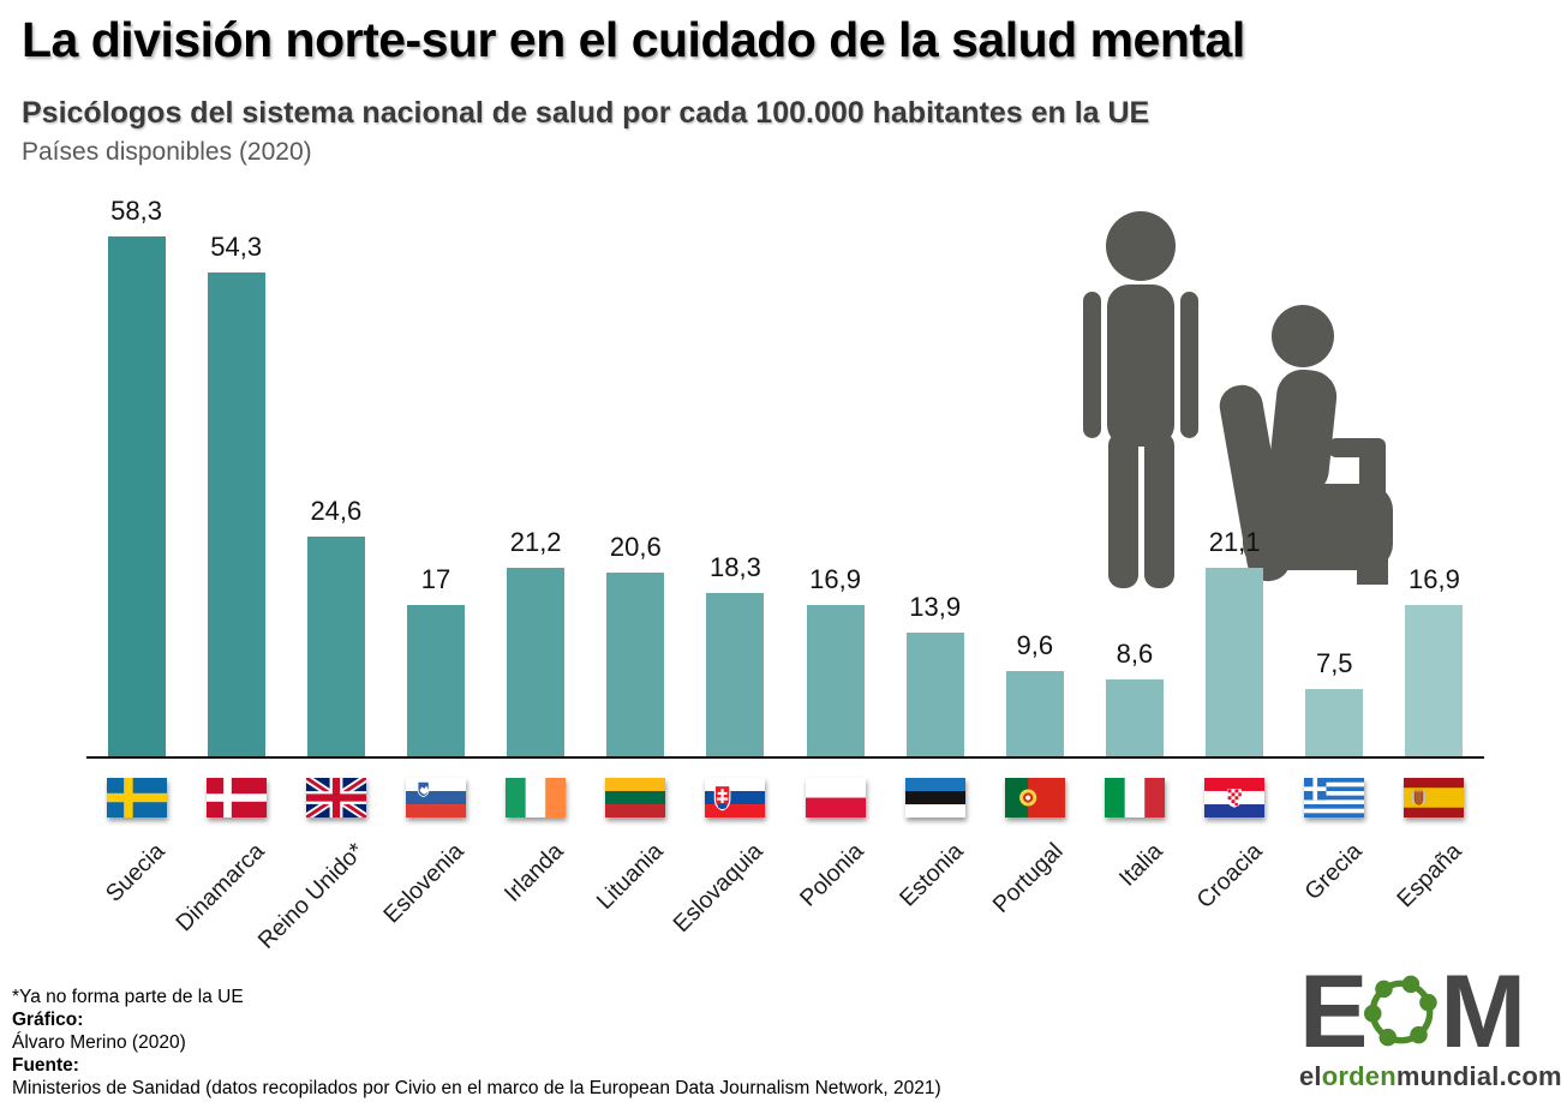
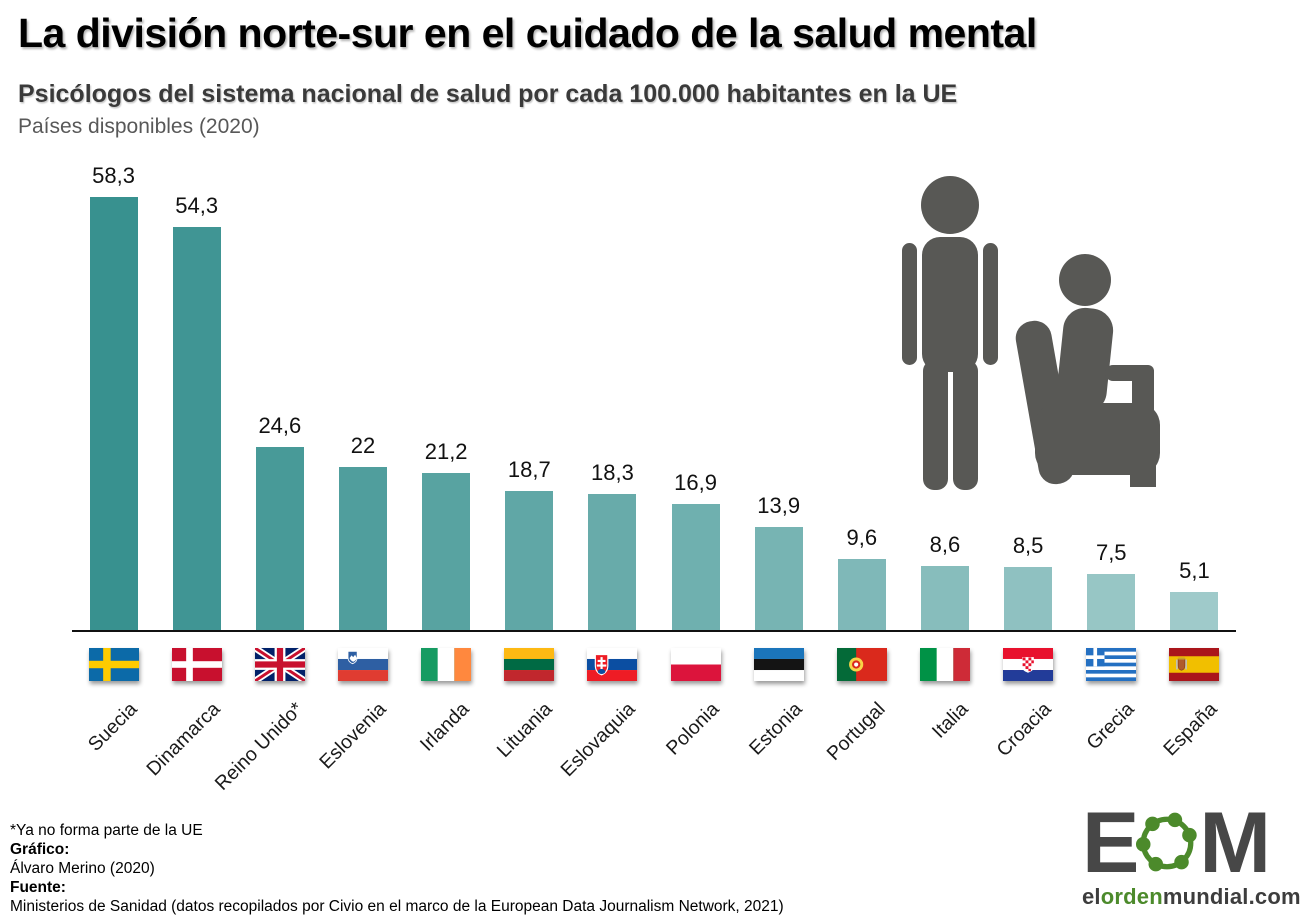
Eslovenia: 17 -> 22
Lituania: 20,6 -> 18,7
Croacia: 21,1 -> 8,5
España: 16,9 -> 5,1
